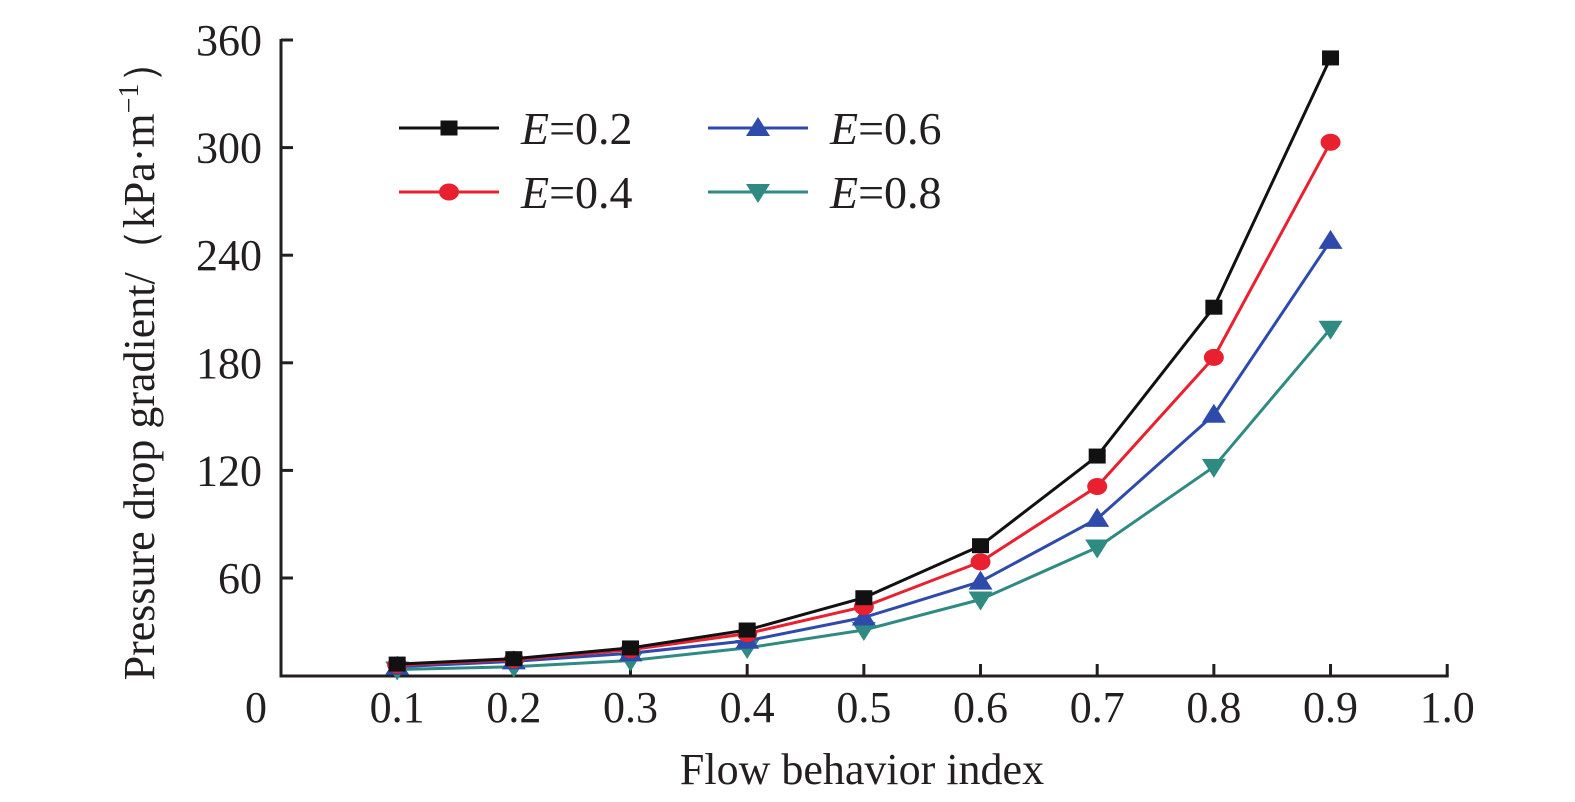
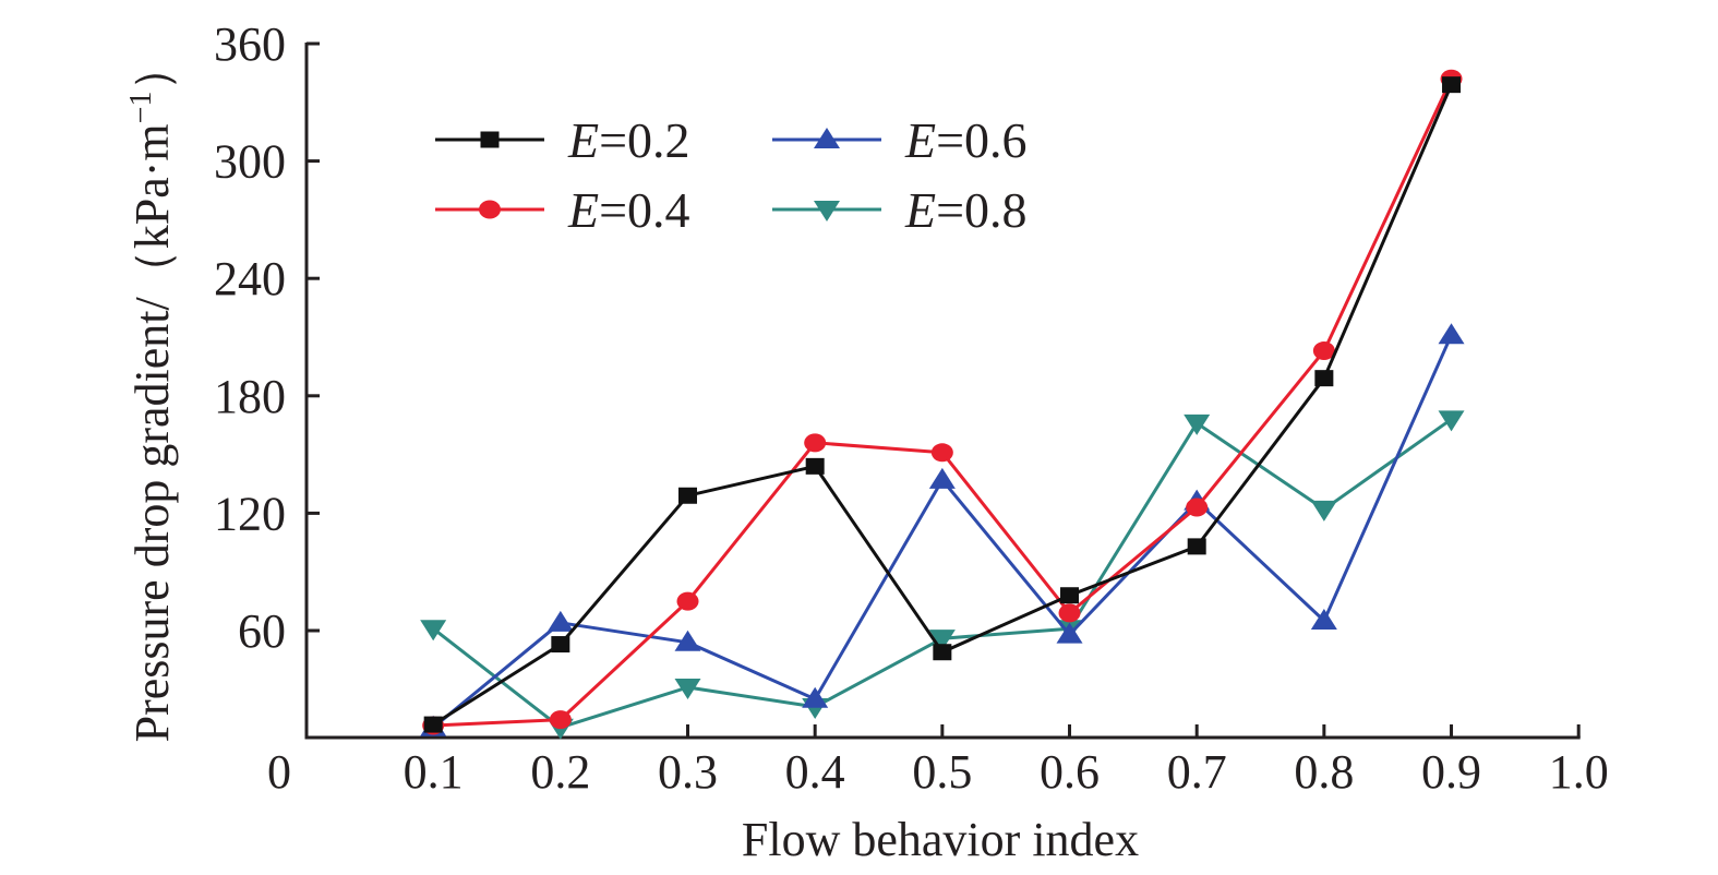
E=0.8/0.1: 9 -> 61
E=0.2/0.2: 15 -> 53
E=0.6/0.2: 14 -> 64
E=0.2/0.3: 21 -> 129
E=0.4/0.3: 20 -> 75
E=0.6/0.3: 18 -> 54
E=0.8/0.3: 14 -> 31
E=0.2/0.4: 31 -> 144
E=0.4/0.4: 29 -> 156
E=0.4/0.5: 44 -> 151
E=0.6/0.5: 38 -> 137
E=0.8/0.5: 31 -> 56
E=0.8/0.6: 48 -> 61
E=0.2/0.7: 128 -> 103
E=0.4/0.7: 111 -> 123
E=0.6/0.7: 93 -> 126
E=0.8/0.7: 77 -> 166
E=0.2/0.8: 211 -> 189
E=0.4/0.8: 183 -> 203
E=0.6/0.8: 151 -> 65
E=0.2/0.9: 350 -> 339
E=0.4/0.9: 303 -> 342
E=0.6/0.9: 248 -> 211
E=0.8/0.9: 199 -> 168
